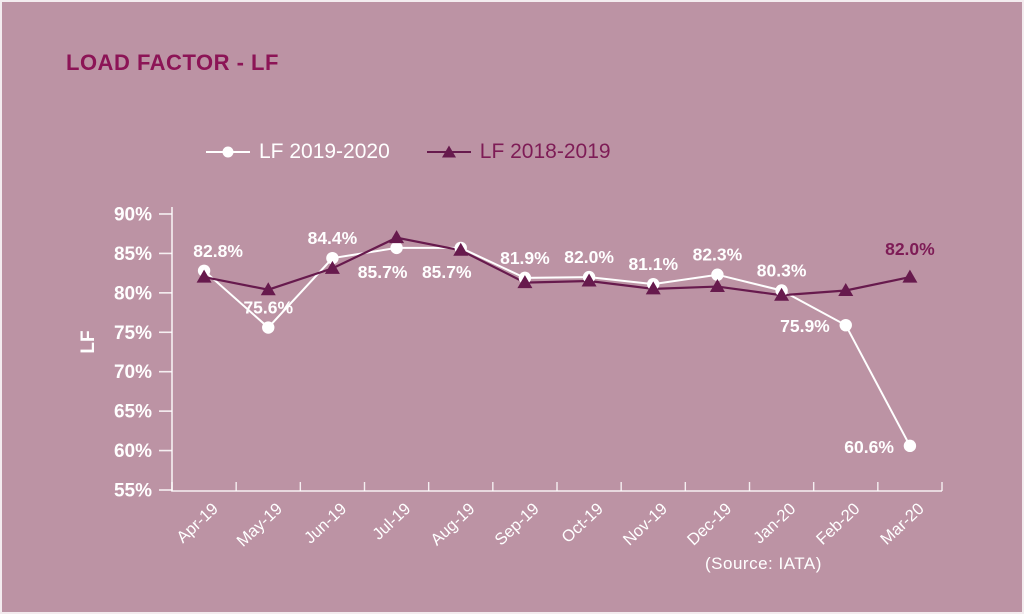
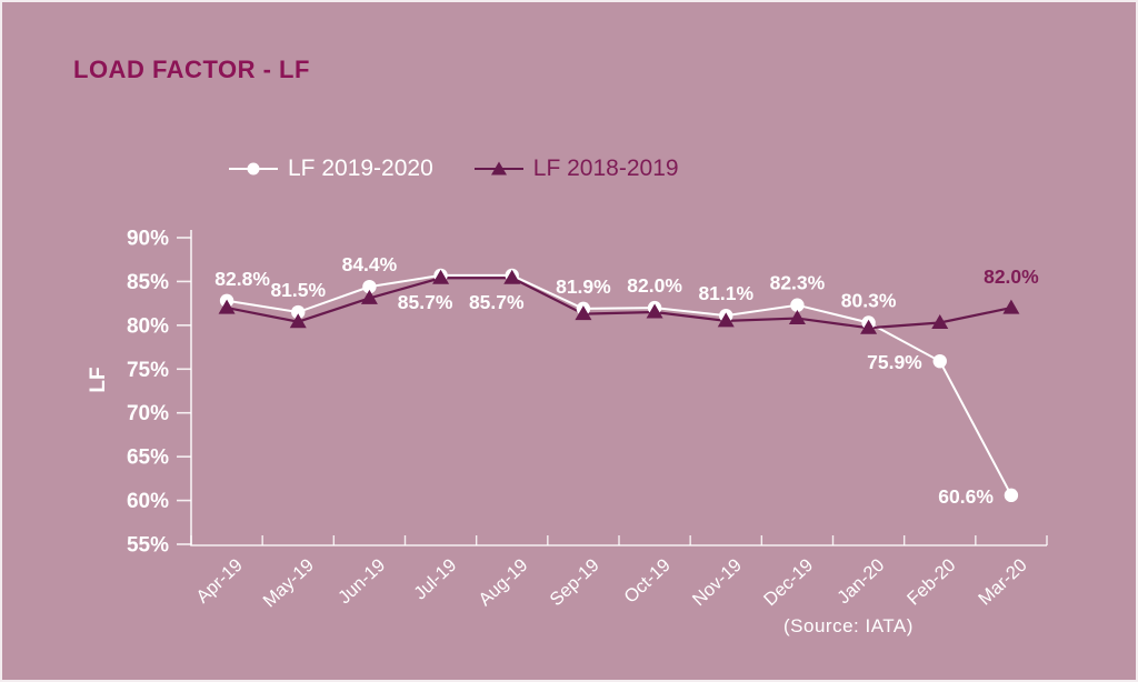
LF 2019-2020/May-19: 75.6% -> 81.5%
LF 2018-2019/Jul-19: 87% -> 85%
